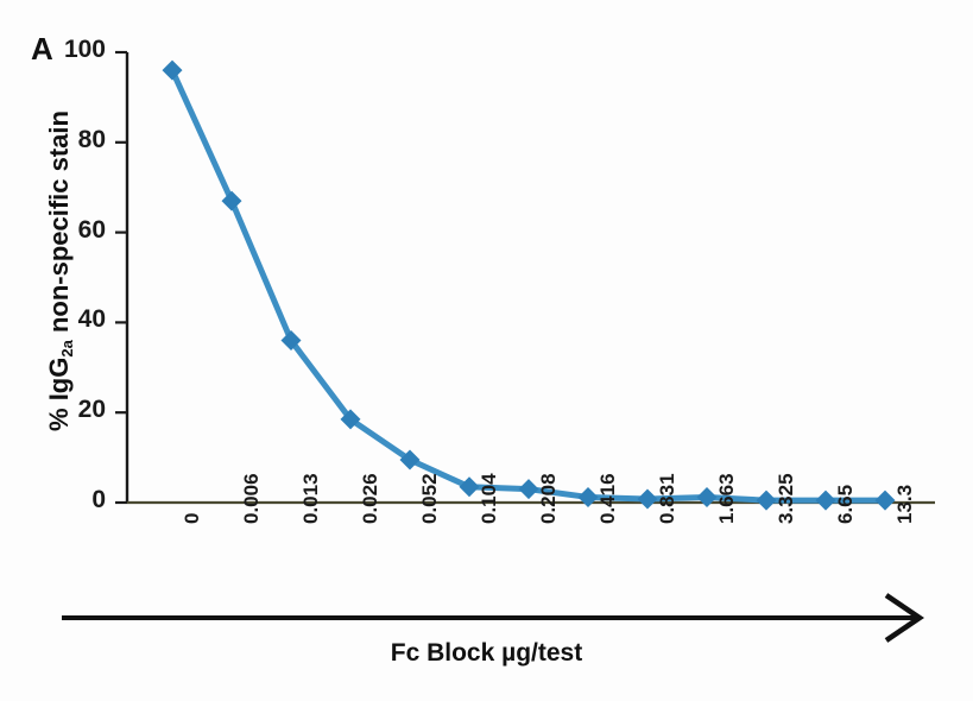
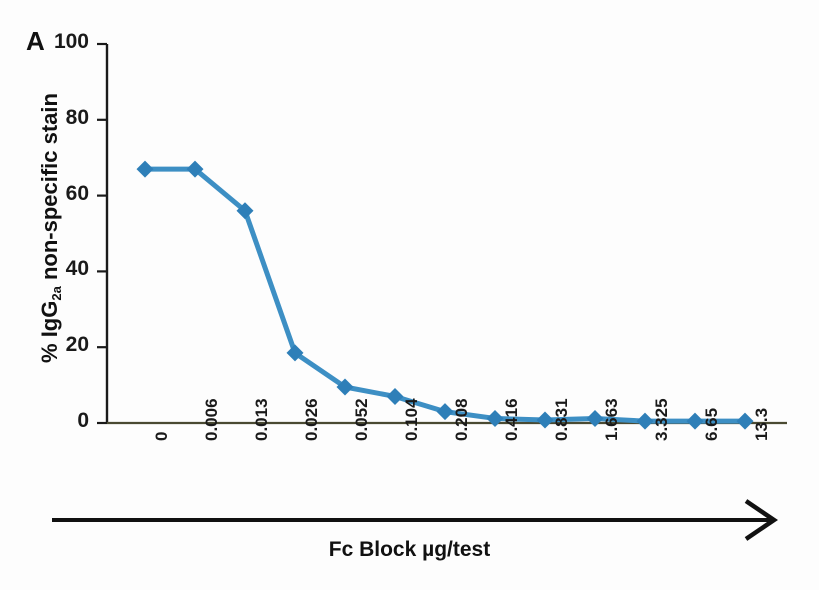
0: 96 -> 67
0.013: 36 -> 56
0.104: 4 -> 7
